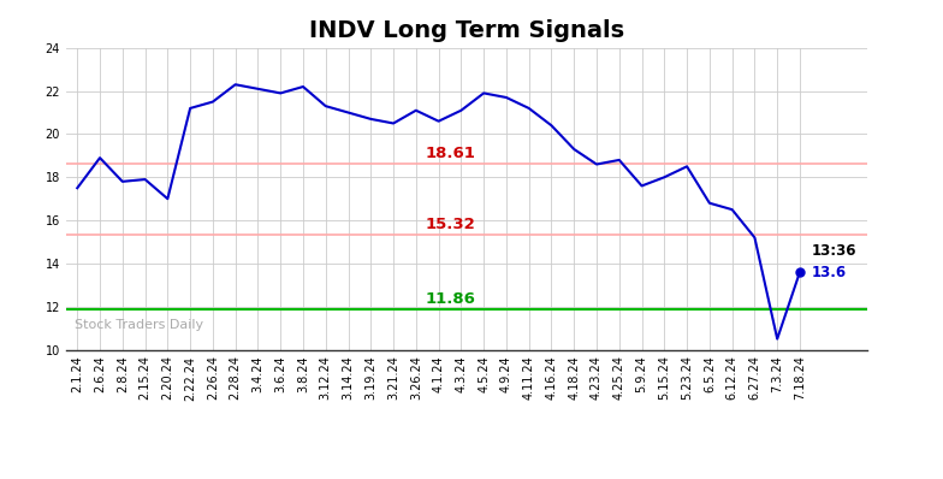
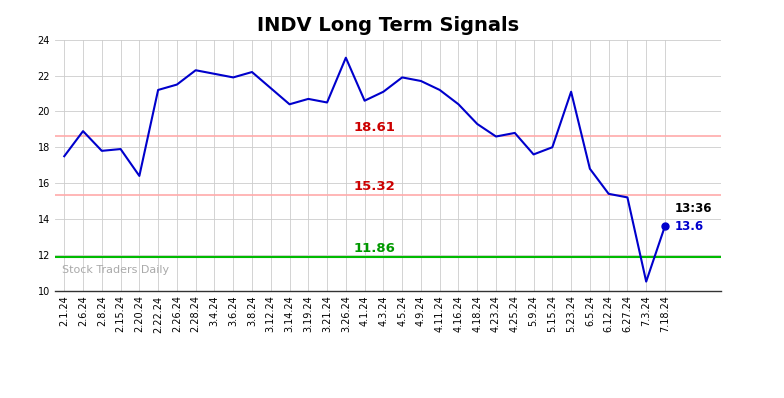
2.20.24: 17.0 -> 16.4
3.14.24: 21.0 -> 20.4
3.26.24: 21.1 -> 23.0
5.23.24: 18.5 -> 21.1
6.12.24: 16.5 -> 15.4
